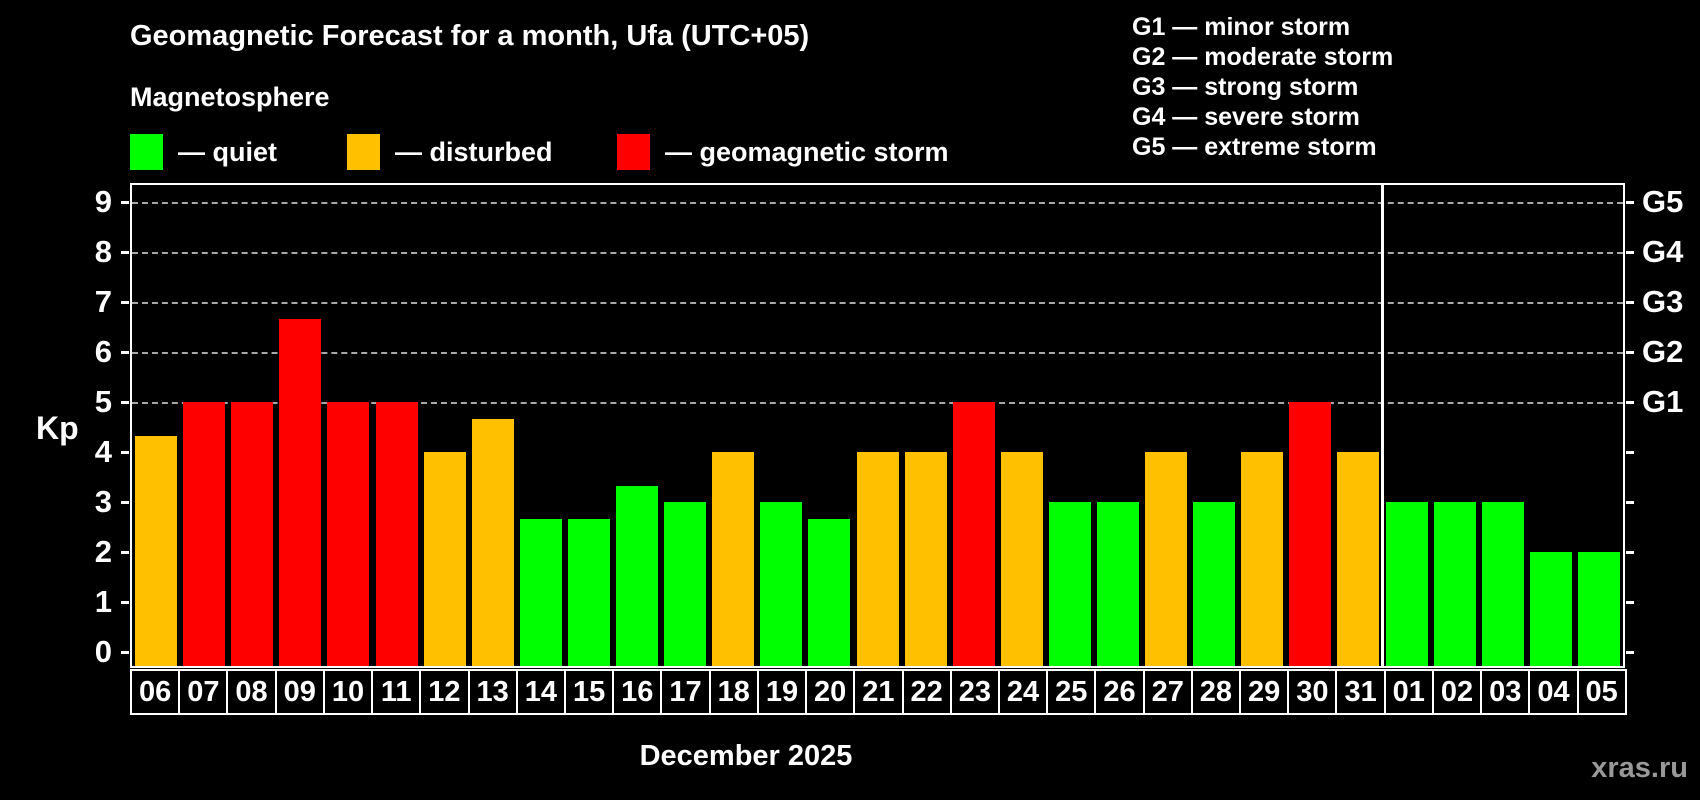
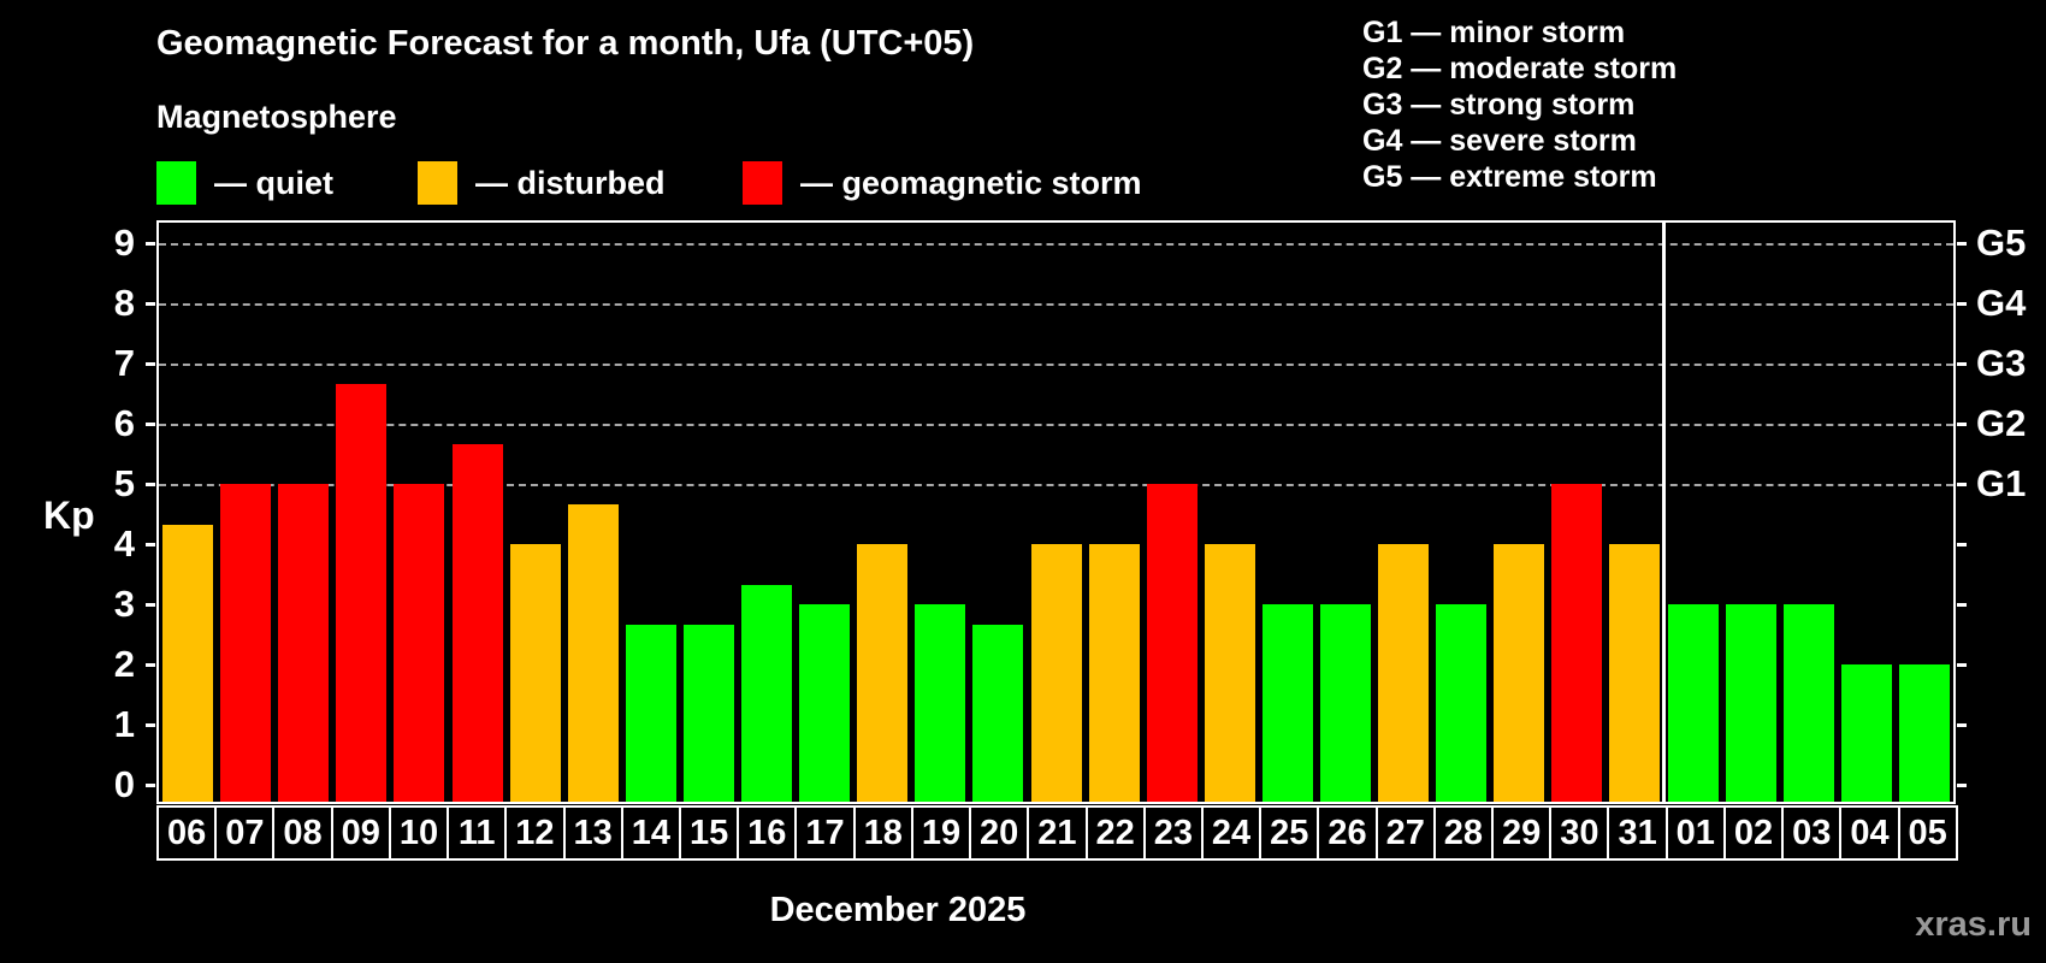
11: 5.0 -> 5.7
